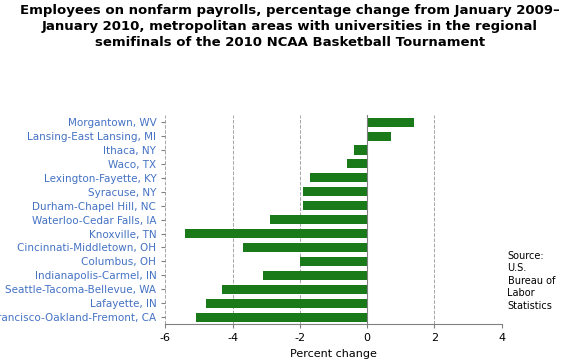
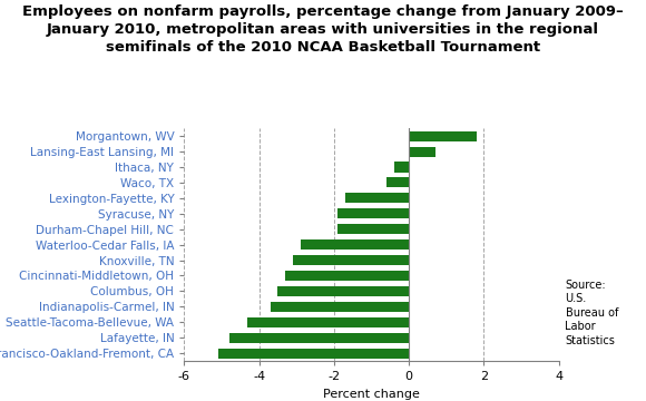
Morgantown, WV: 1.4 -> 1.8
Knoxville, TN: -5.4 -> -3.1
Cincinnati-Middletown, OH: -3.7 -> -3.3
Columbus, OH: -2.0 -> -3.5
Indianapolis-Carmel, IN: -3.1 -> -3.7
